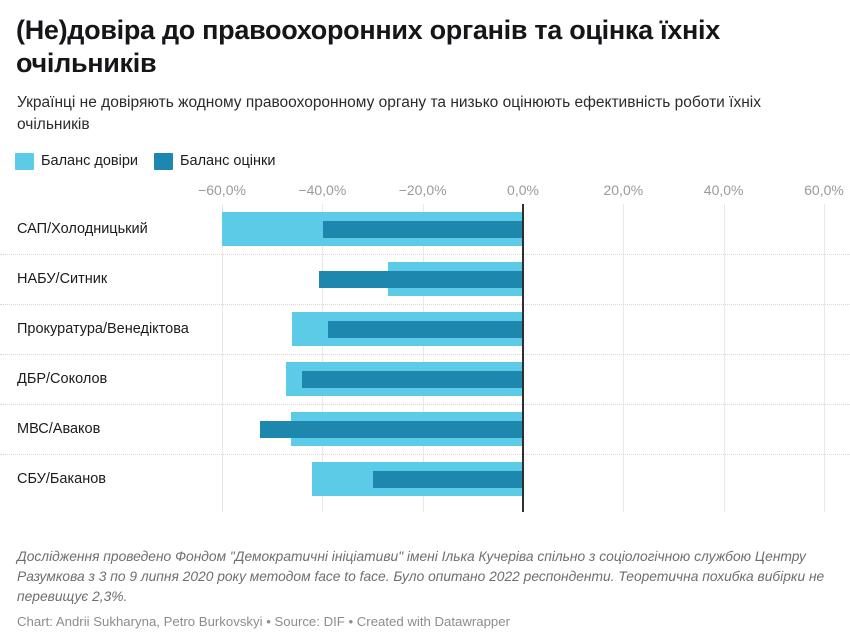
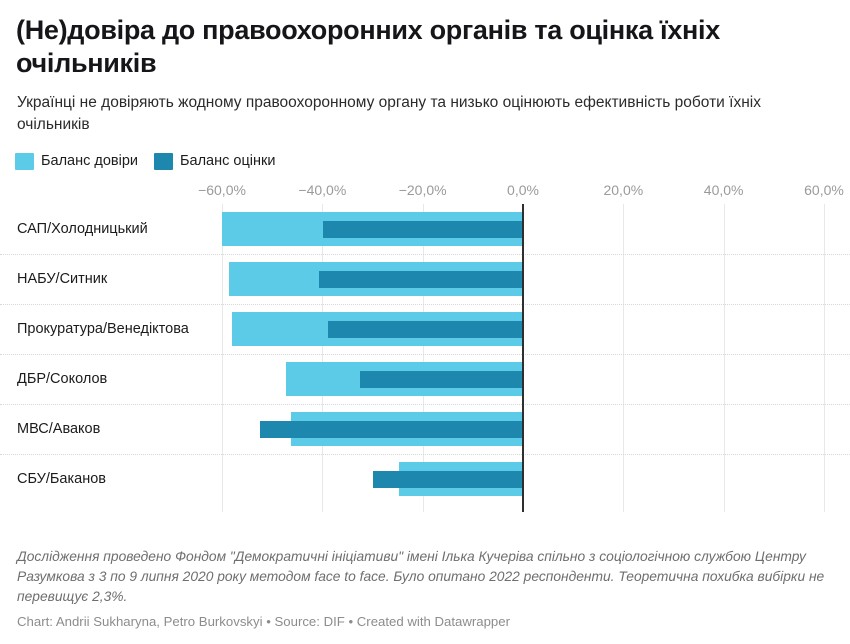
Баланс довіри/НАБУ/Ситник: -27% -> -59%
Баланс довіри/Прокуратура/Венедіктова: -46% -> -58%
Баланс оцінки/ДБР/Соколов: -44% -> -32%
Баланс довіри/СБУ/Баканов: -42% -> -25%
